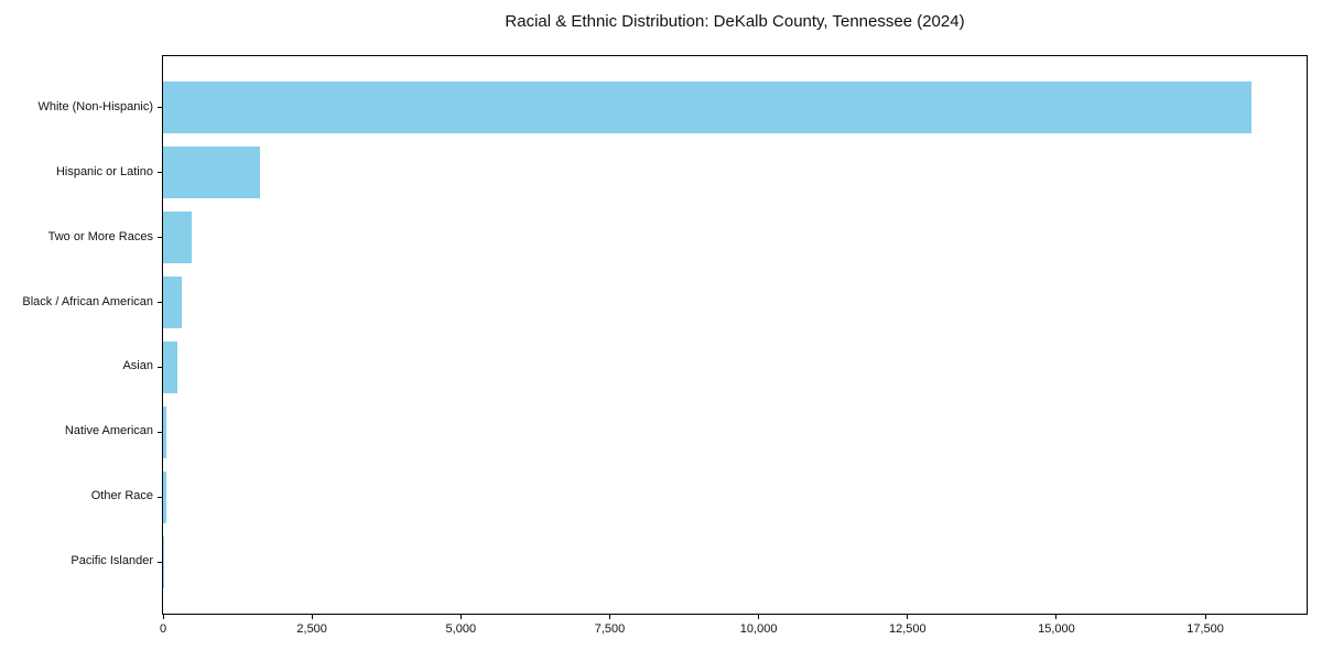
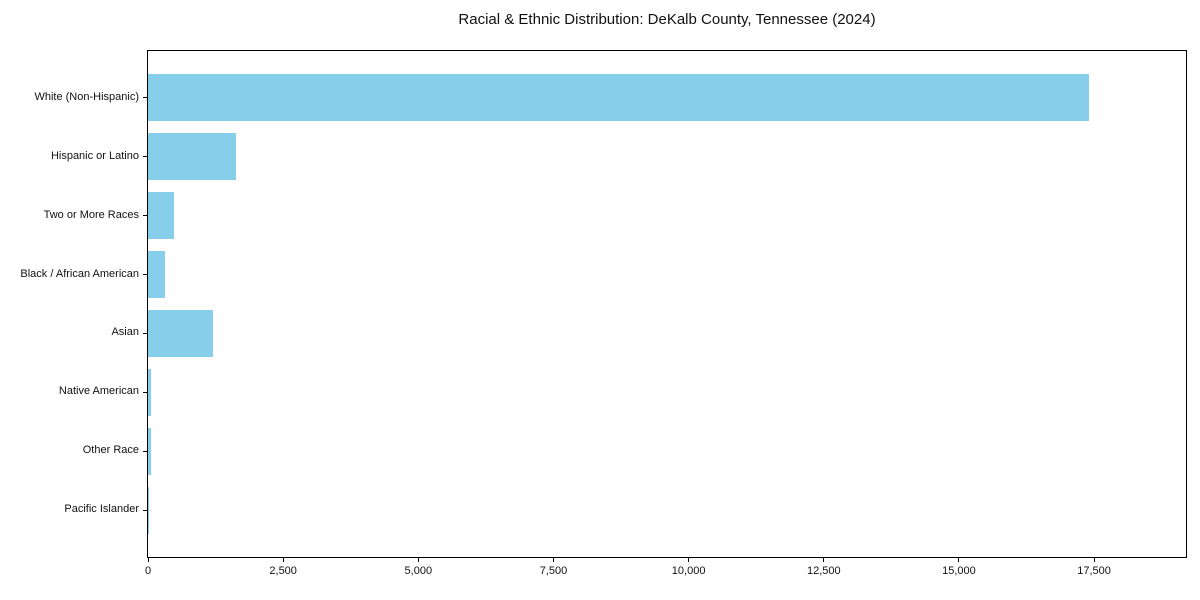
White (Non-Hispanic): 18300 -> 17400
Asian: 200 -> 1200
